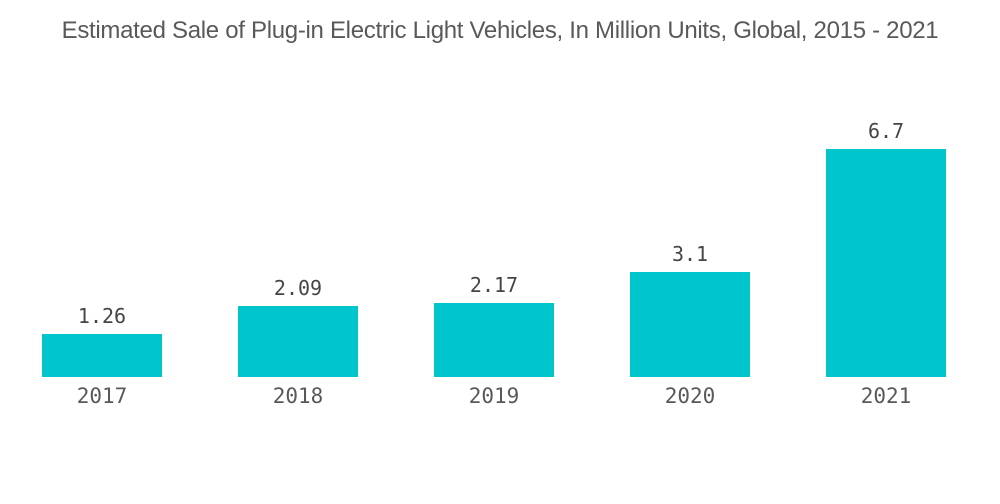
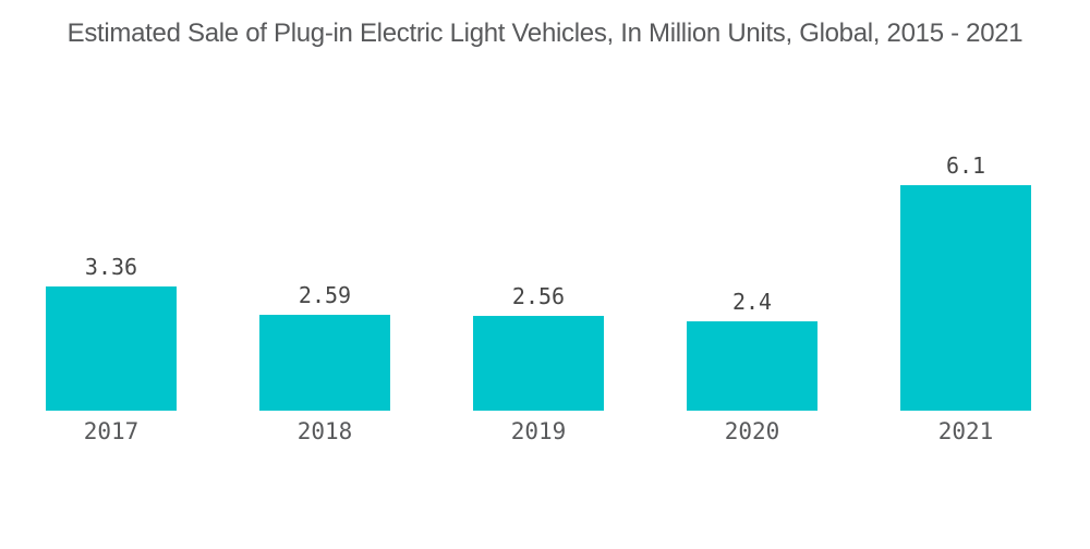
2017: 1.26 -> 3.36
2018: 2.09 -> 2.59
2019: 2.17 -> 2.56
2020: 3.1 -> 2.4
2021: 6.7 -> 6.1
